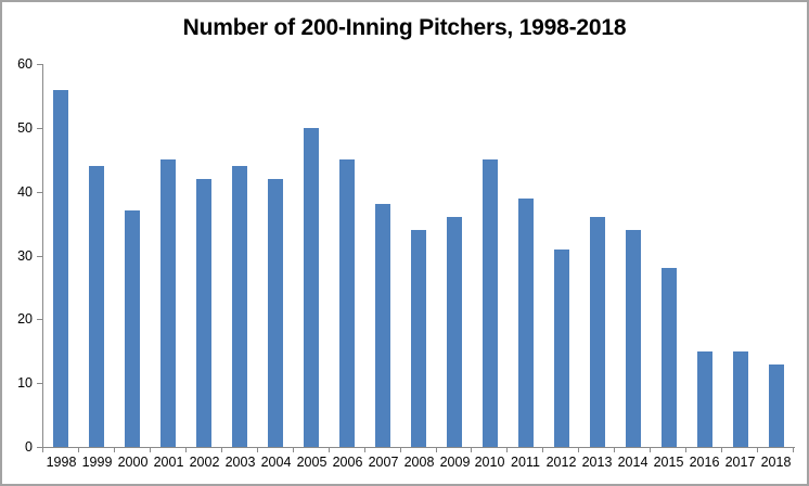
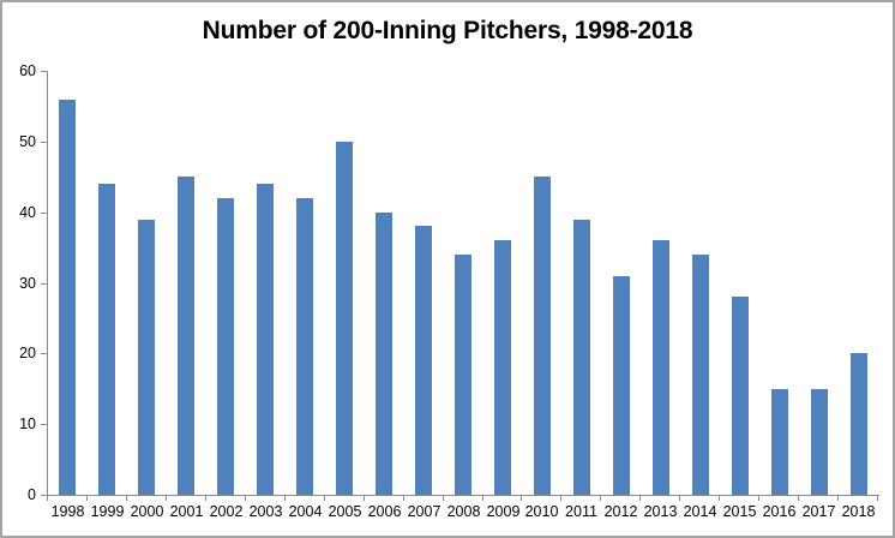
2000: 37 -> 39
2006: 45 -> 40
2018: 13 -> 20
